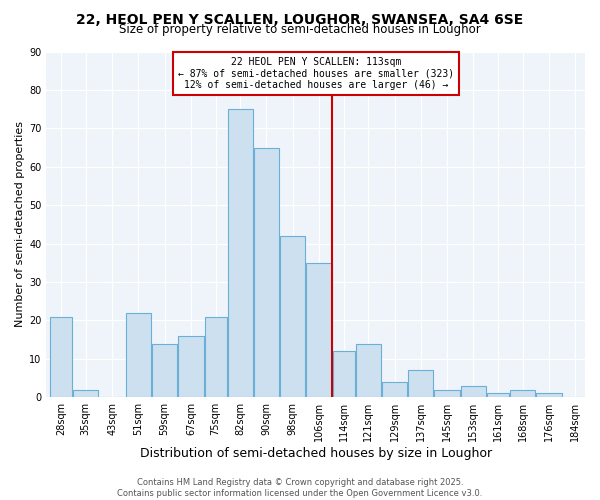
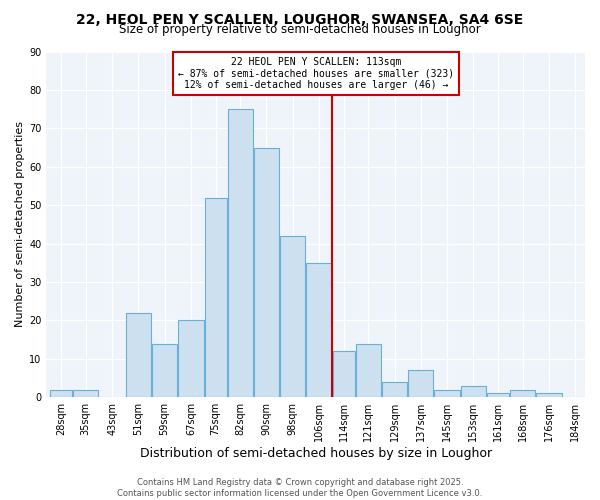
28sqm: 21 -> 2
67sqm: 16 -> 20
75sqm: 21 -> 52
